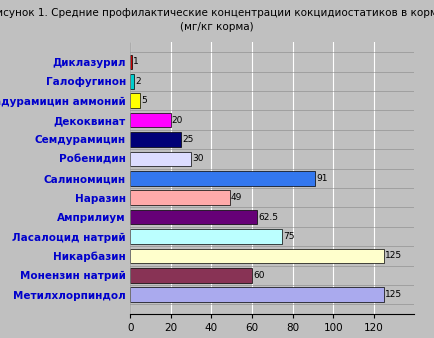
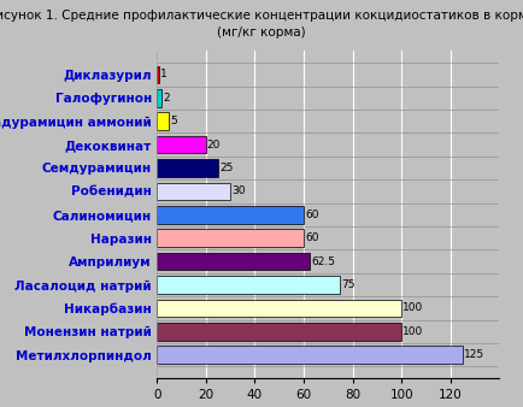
Салиномицин: 91 -> 60
Наразин: 49 -> 60
Никарбазин: 125 -> 100
Монензин натрий: 60 -> 100
